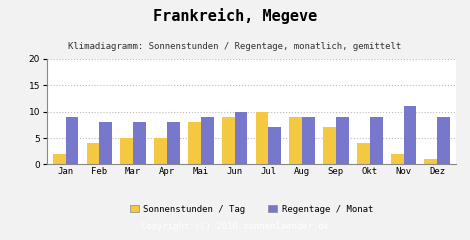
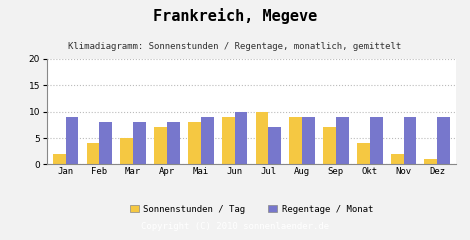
Sonnenstunden / Tag/Apr: 5 -> 7
Regentage / Monat/Nov: 11 -> 9
